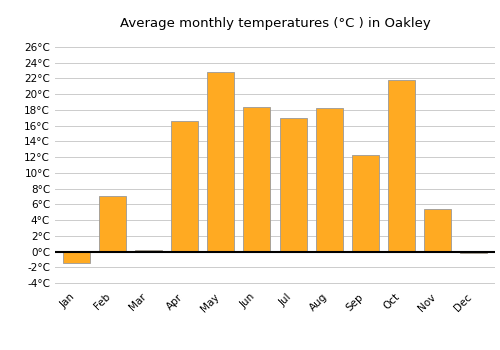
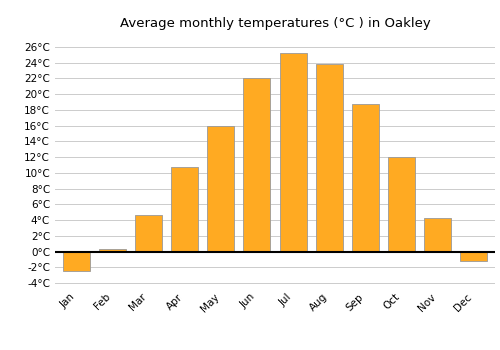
Jan: -1.4°C -> -2.5°C
Feb: 7.0°C -> 0.3°C
Mar: 0.2°C -> 4.7°C
Apr: 16.6°C -> 10.7°C
May: 22.8°C -> 16.0°C
Jun: 18.4°C -> 22.0°C
Jul: 17.0°C -> 25.2°C
Aug: 18.2°C -> 23.8°C
Sep: 12.2°C -> 18.7°C
Oct: 21.8°C -> 12.0°C
Nov: 5.4°C -> 4.2°C
Dec: -0.2°C -> -1.2°C
